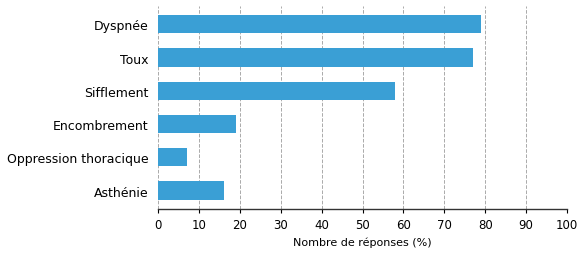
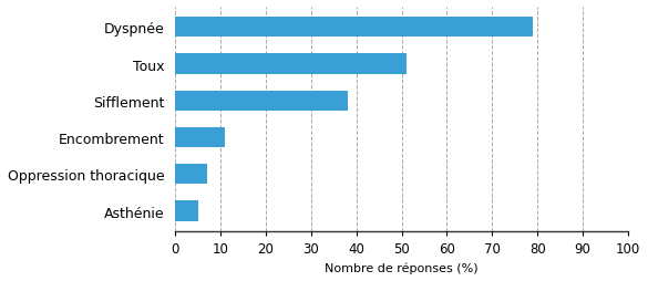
Toux: 77 -> 51
Sifflement: 58 -> 38
Encombrement: 19 -> 11
Asthénie: 16 -> 5
